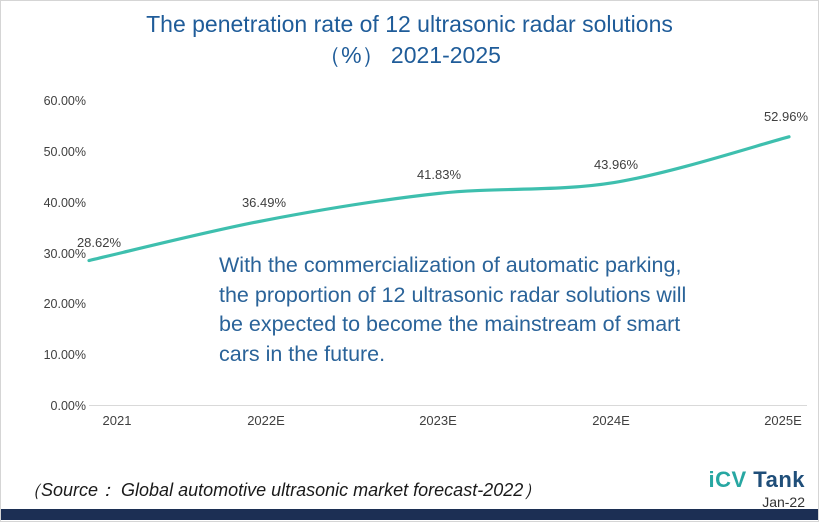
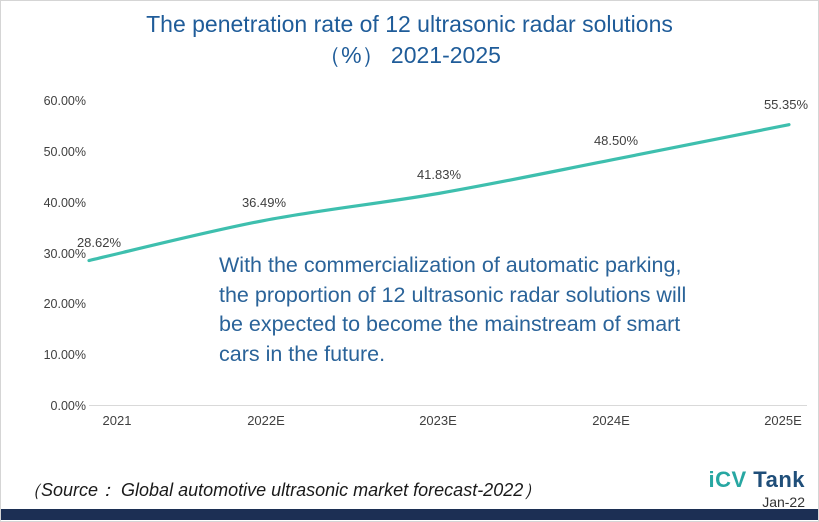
2024E: 43.96% -> 48.50%
2025E: 52.96% -> 55.35%
